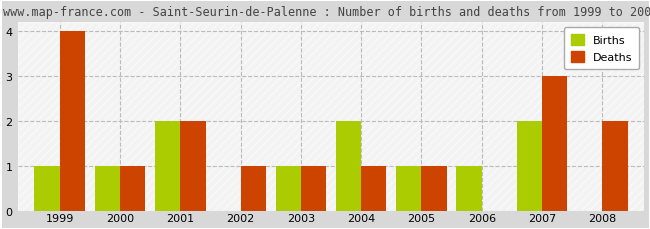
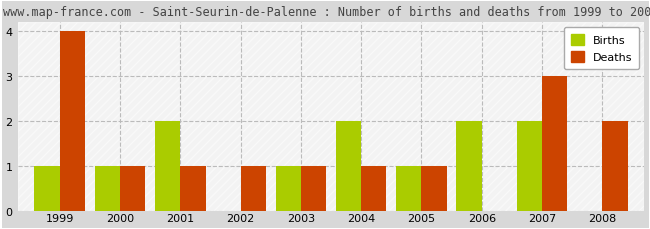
Deaths/2001: 2 -> 1
Births/2006: 1 -> 2
